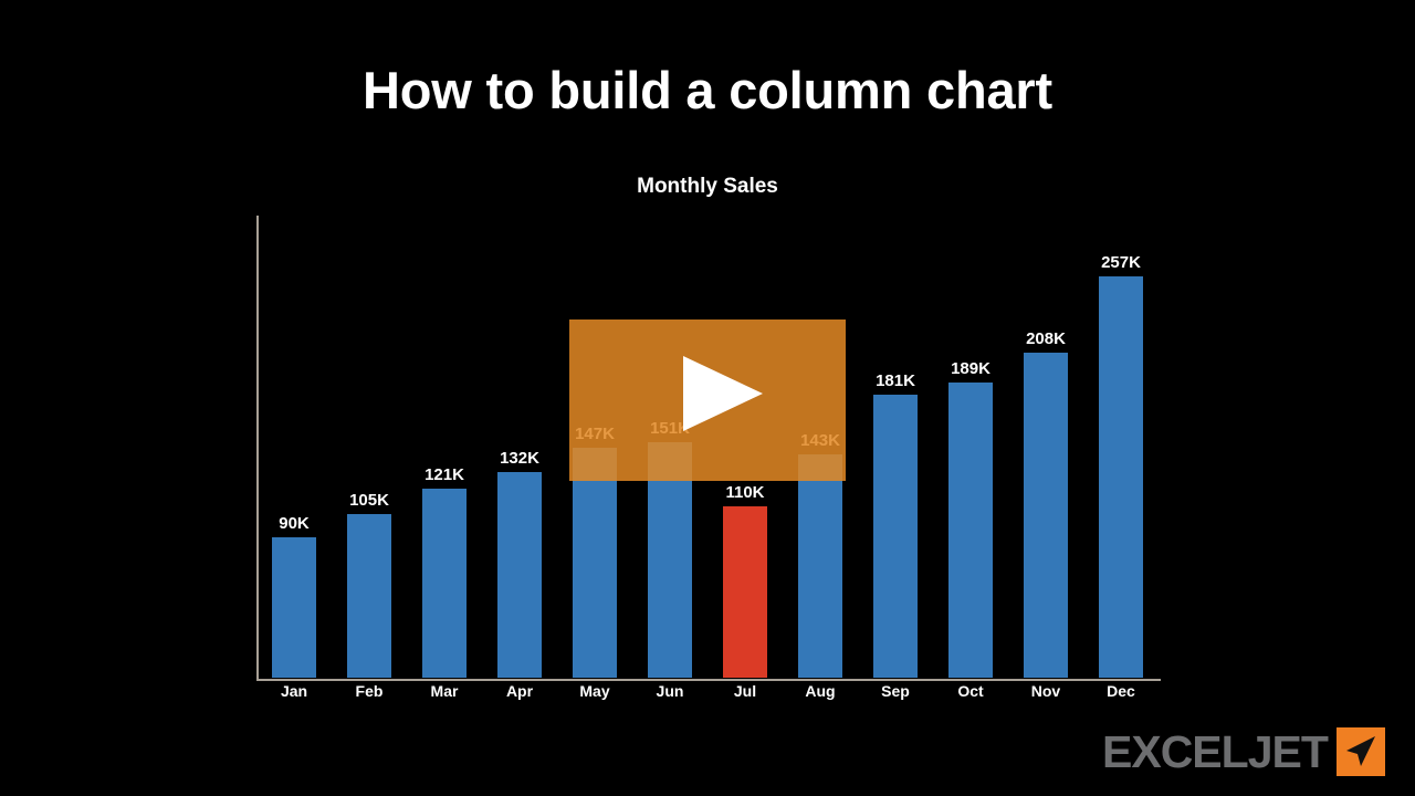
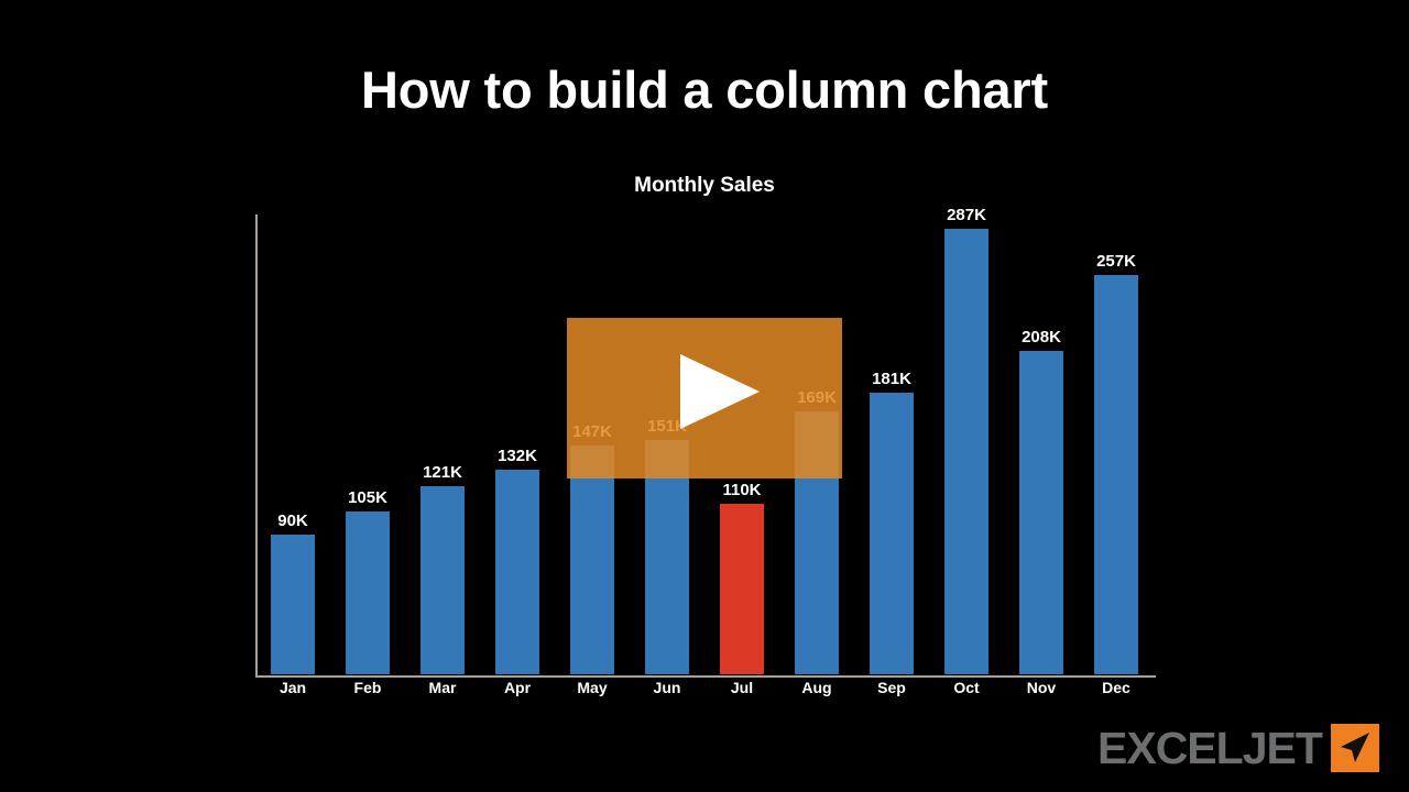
Aug: 143K -> 169K
Oct: 189K -> 287K
